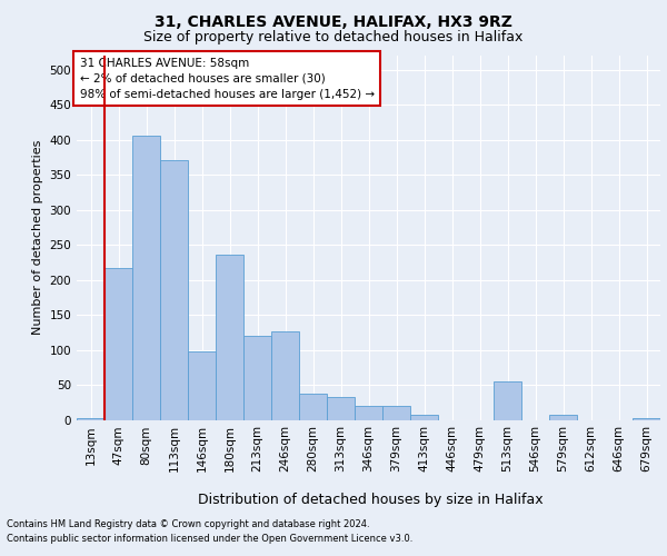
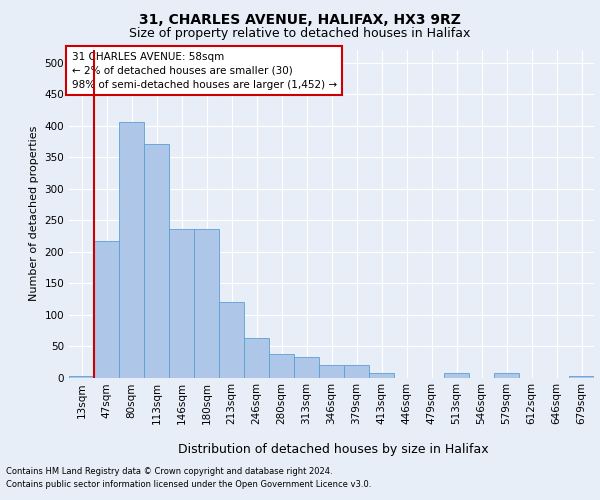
146sqm: 98 -> 235
246sqm: 126 -> 63
513sqm: 54 -> 7
